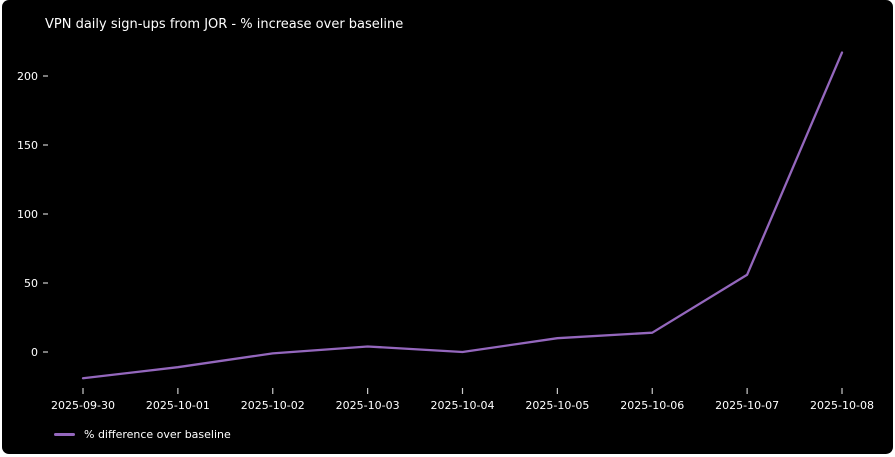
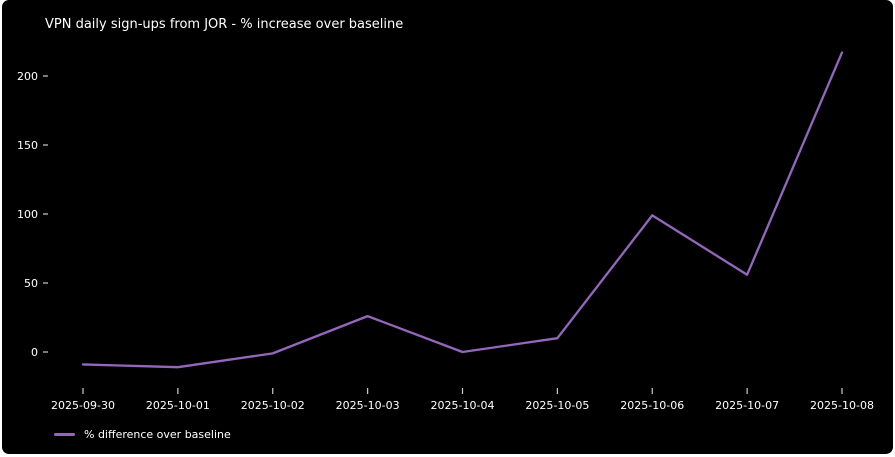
2025-09-30: -19 -> -9
2025-10-03: 4 -> 26
2025-10-06: 14 -> 99
